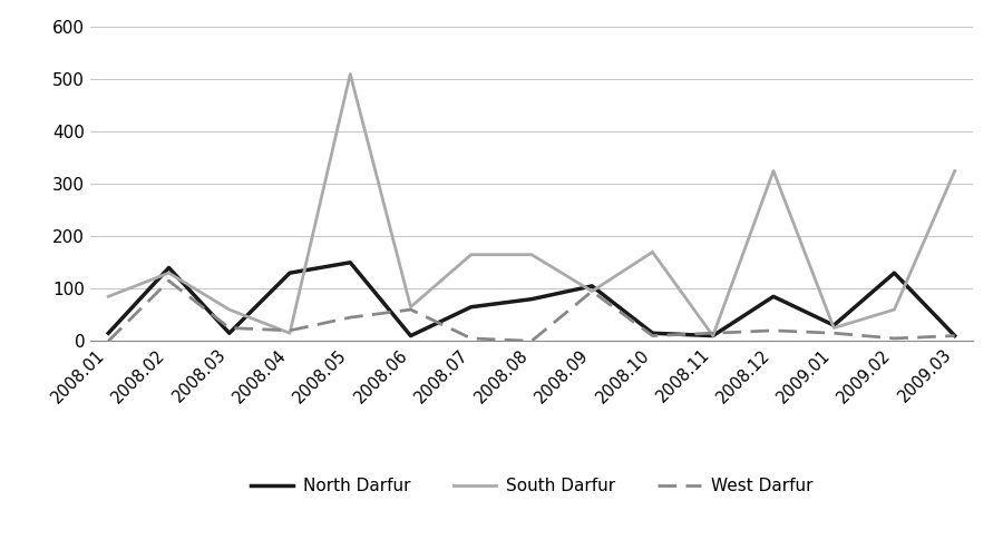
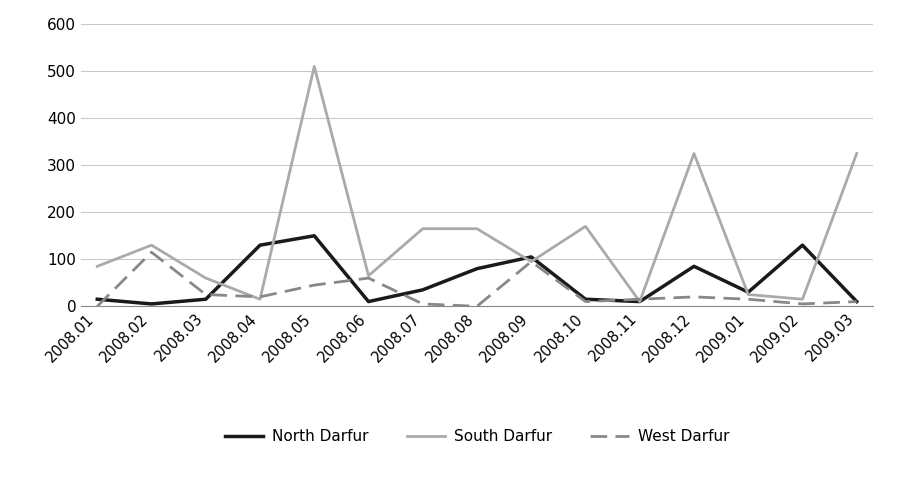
North Darfur/2008.02: 140 -> 5
North Darfur/2008.07: 65 -> 35
South Darfur/2009.02: 60 -> 15
